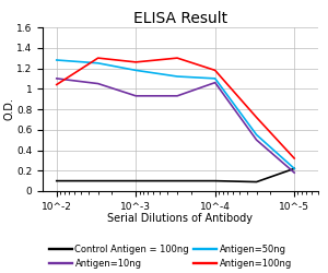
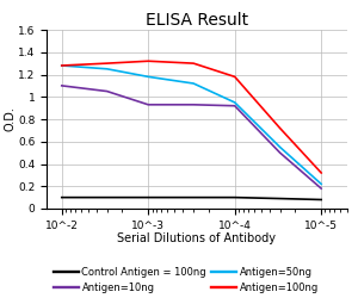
Antigen=100ng/10^-2: 1.04 -> 1.28
Antigen=100ng/10^-3: 1.26 -> 1.32
Antigen=10ng/10^-4: 1.06 -> 0.92
Antigen=50ng/10^-4: 1.10 -> 0.95
Control Antigen = 100ng/10^-5: 0.22 -> 0.08
